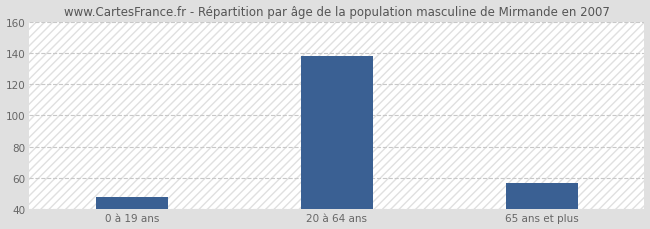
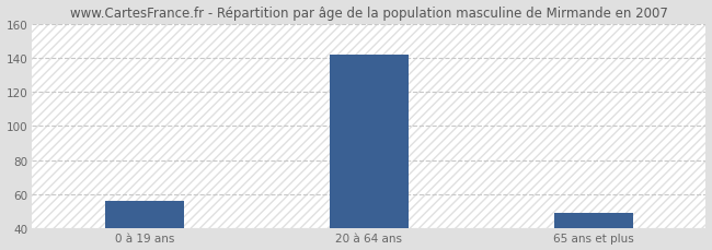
0 à 19 ans: 48 -> 56
20 à 64 ans: 138 -> 142
65 ans et plus: 57 -> 49
